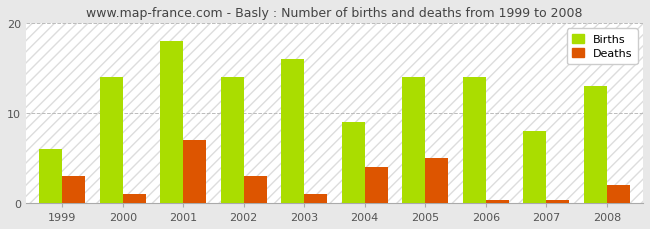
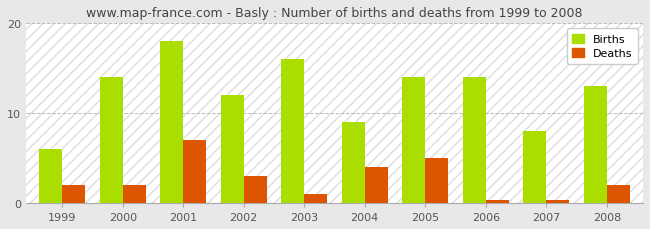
Deaths/1999: 3.0 -> 2.0
Deaths/2000: 1.0 -> 2.0
Births/2002: 14 -> 12
